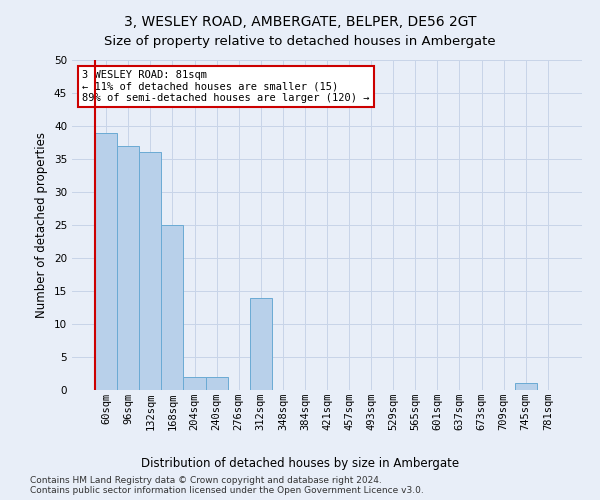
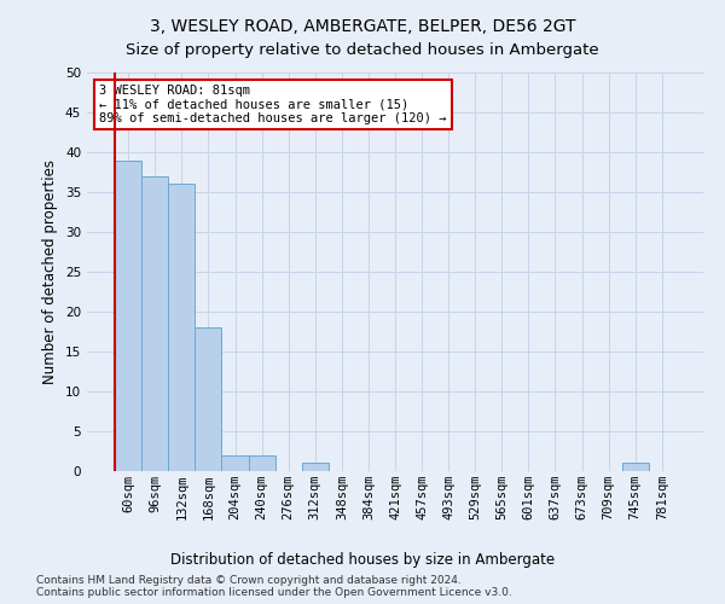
168sqm: 25 -> 18
312sqm: 14 -> 1
